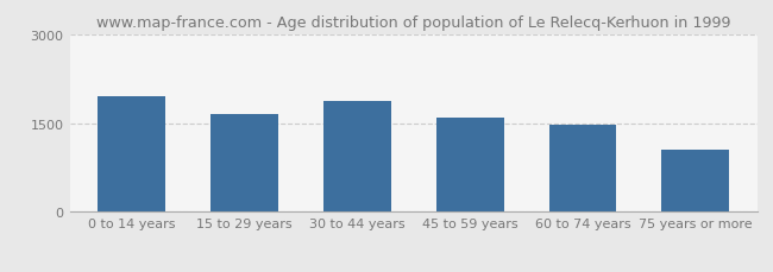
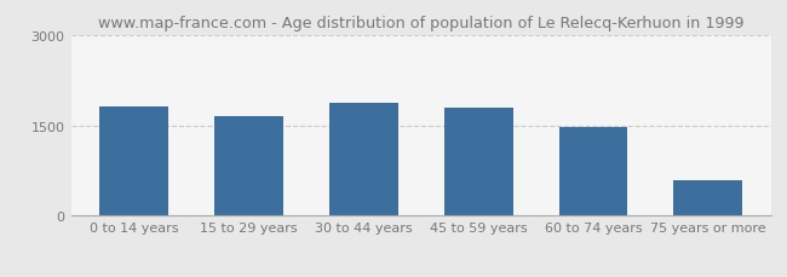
0 to 14 years: 1950 -> 1810
45 to 59 years: 1600 -> 1790
75 years or more: 1050 -> 600
